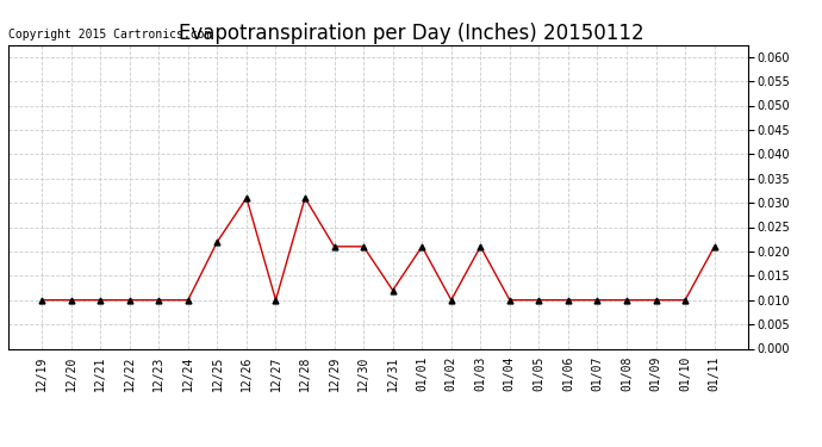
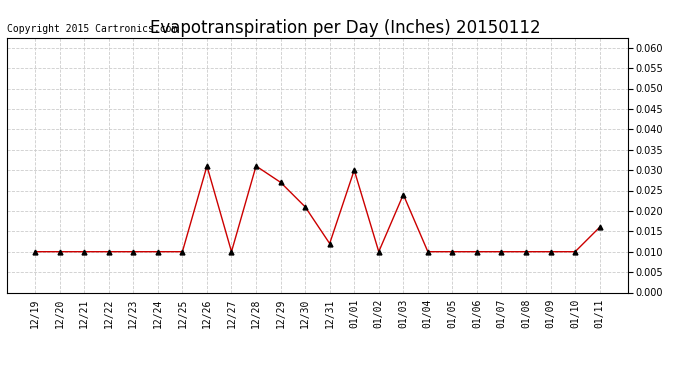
12/25: 0.022 -> 0.010
12/29: 0.021 -> 0.027
01/01: 0.021 -> 0.030
01/03: 0.021 -> 0.024
01/11: 0.021 -> 0.016
